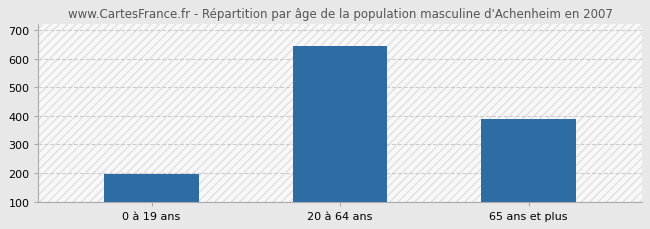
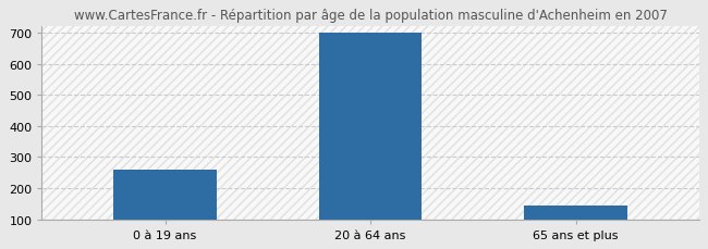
0 à 19 ans: 195 -> 260
20 à 64 ans: 645 -> 700
65 ans et plus: 390 -> 145
